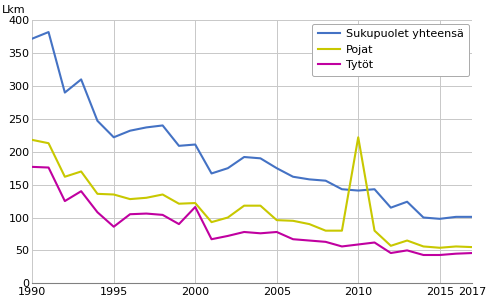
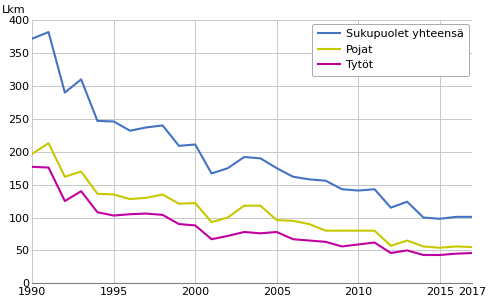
Pojat/1990: 218 -> 197
Sukupuolet yhteensä/1995: 222 -> 246
Tytöt/1995: 86 -> 103
Tytöt/2000: 116 -> 88
Pojat/2010: 222 -> 80
